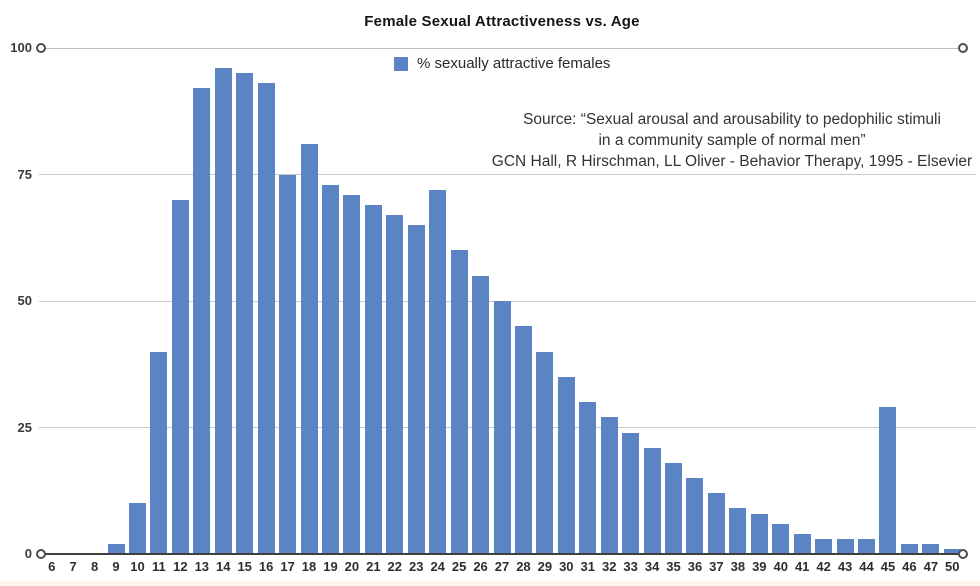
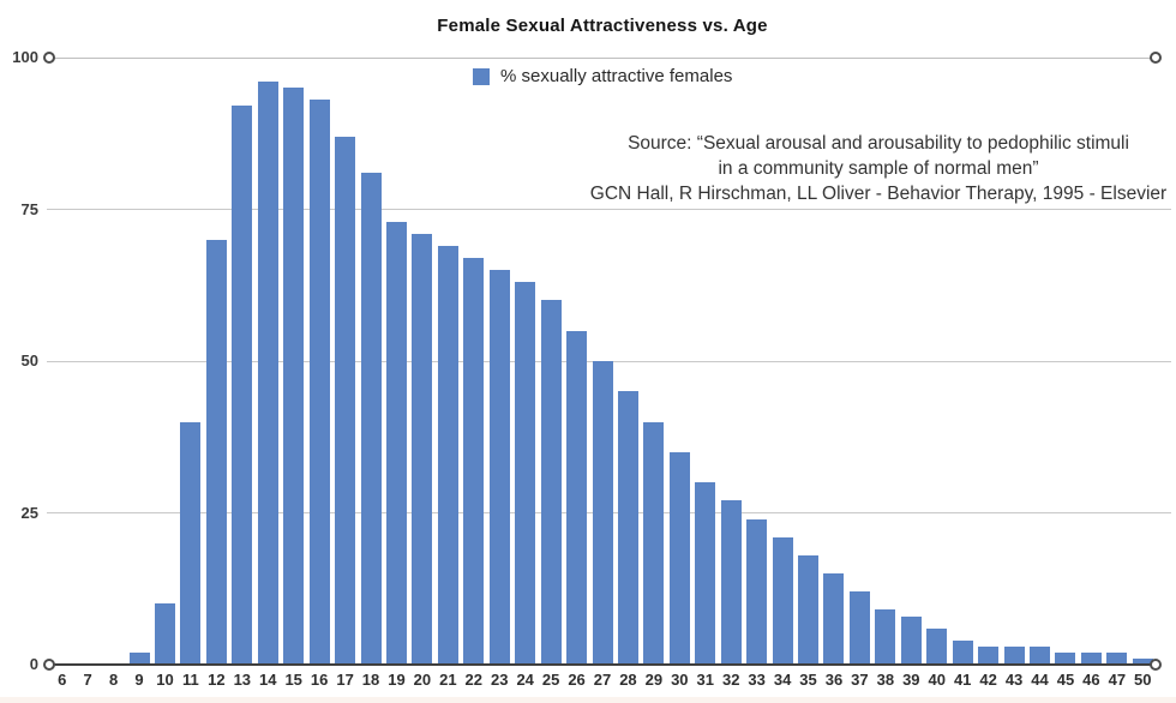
17: 75 -> 87
24: 72 -> 63
45: 29 -> 2
